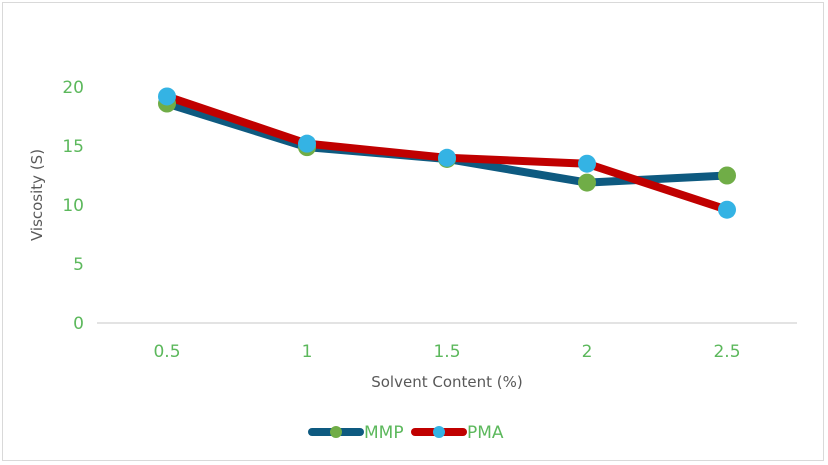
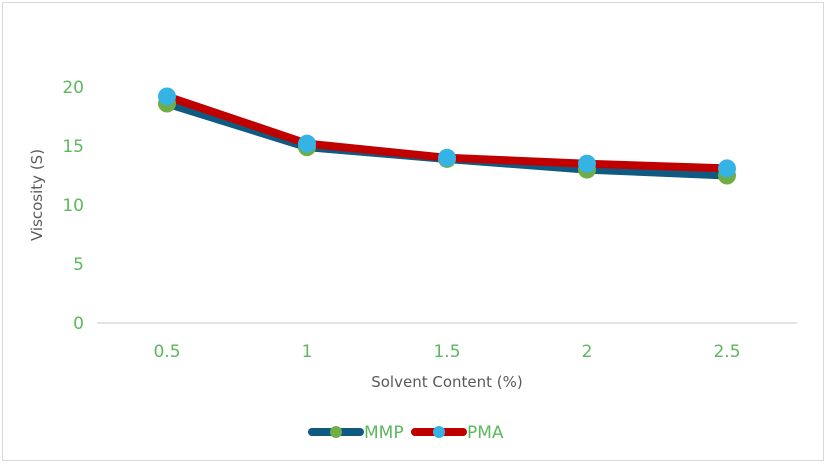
MMP/2: 11.9 -> 13.0
PMA/2.5: 9.6 -> 13.1
